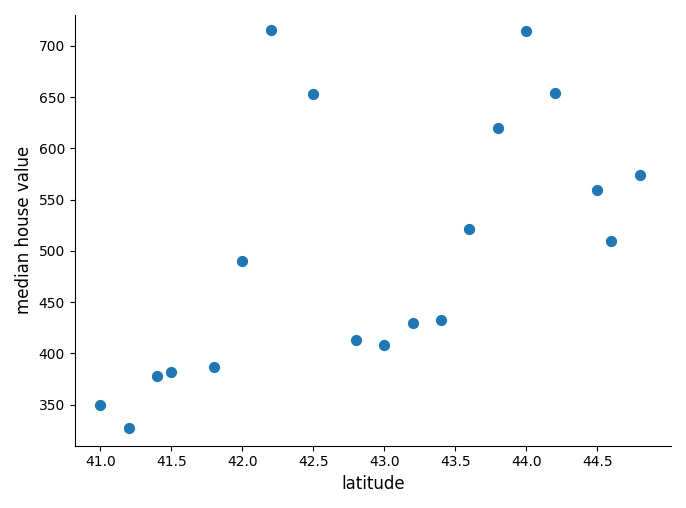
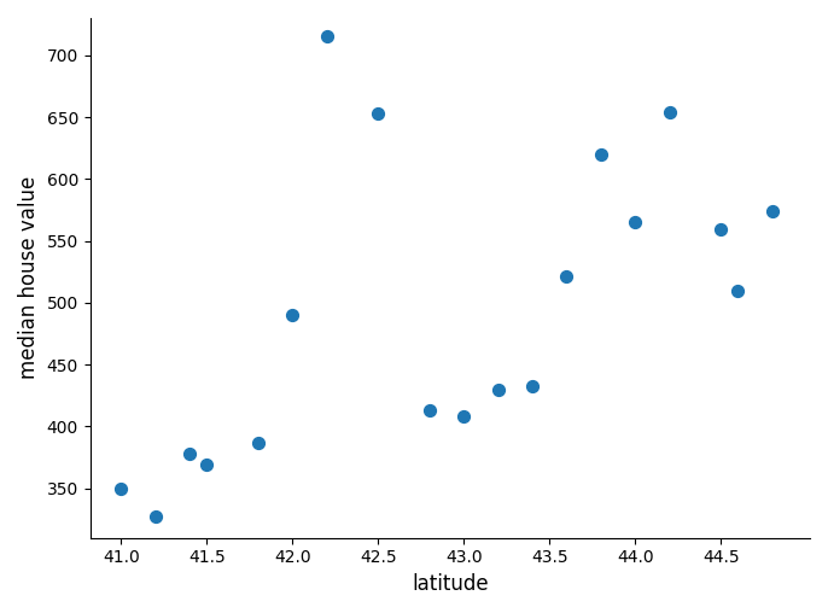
41.5: 382 -> 369
44.0: 714 -> 565
